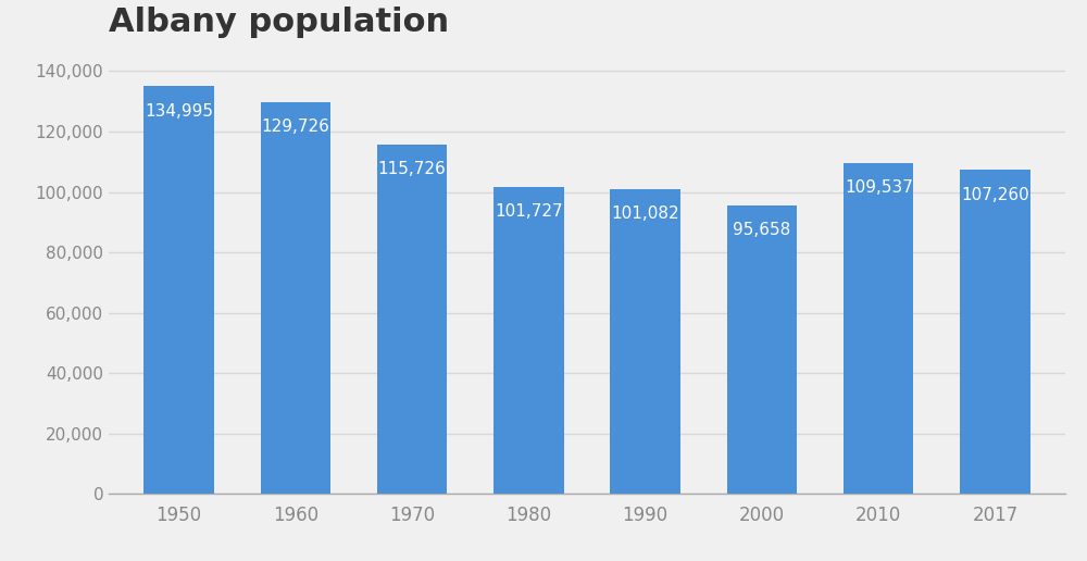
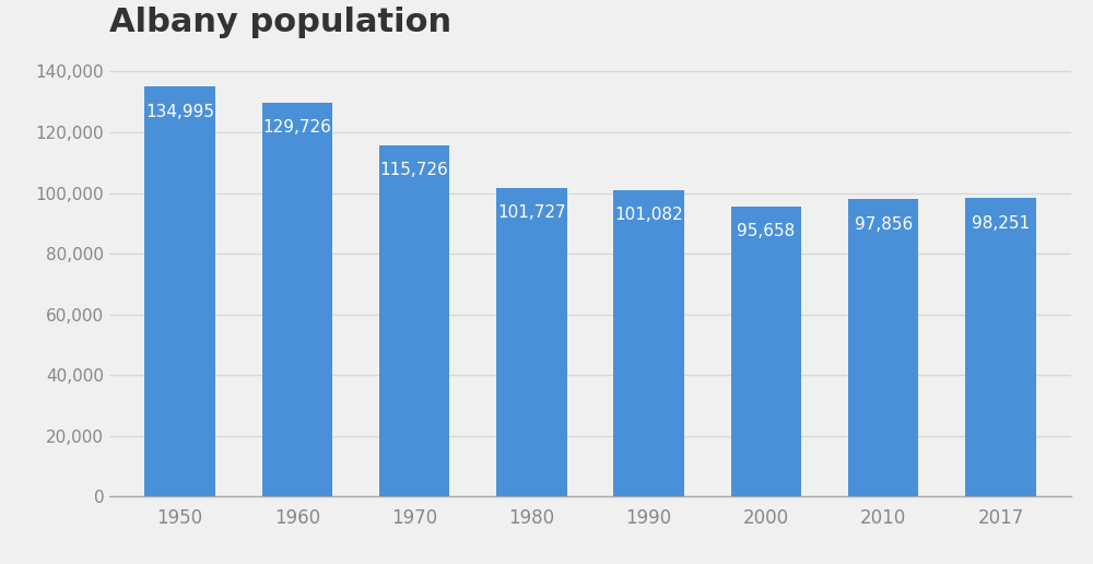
2010: 109,537 -> 97,856
2017: 107,260 -> 98,251
